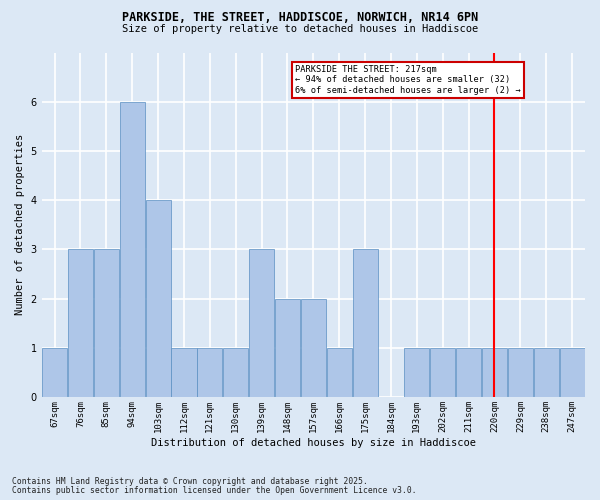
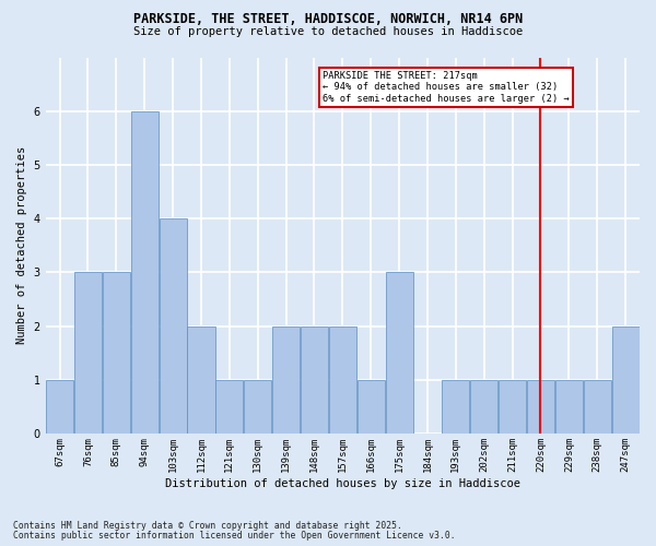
112sqm: 1 -> 2
139sqm: 3 -> 2
247sqm: 1 -> 2
